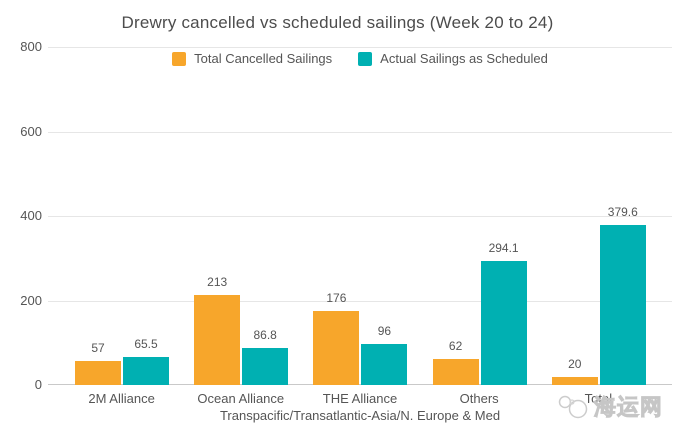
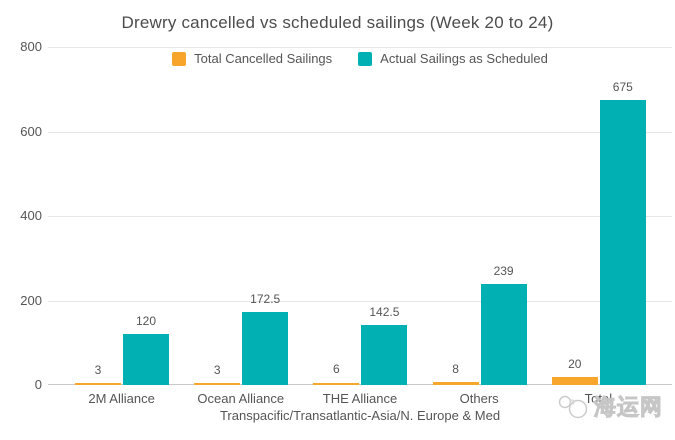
Total Cancelled Sailings/2M Alliance: 57 -> 3
Actual Sailings as Scheduled/2M Alliance: 65.5 -> 120
Total Cancelled Sailings/Ocean Alliance: 213 -> 3
Actual Sailings as Scheduled/Ocean Alliance: 86.8 -> 172.5
Total Cancelled Sailings/THE Alliance: 176 -> 6
Actual Sailings as Scheduled/THE Alliance: 96 -> 142.5
Total Cancelled Sailings/Others: 62 -> 8
Actual Sailings as Scheduled/Others: 294.1 -> 239
Actual Sailings as Scheduled/Total: 379.6 -> 675
